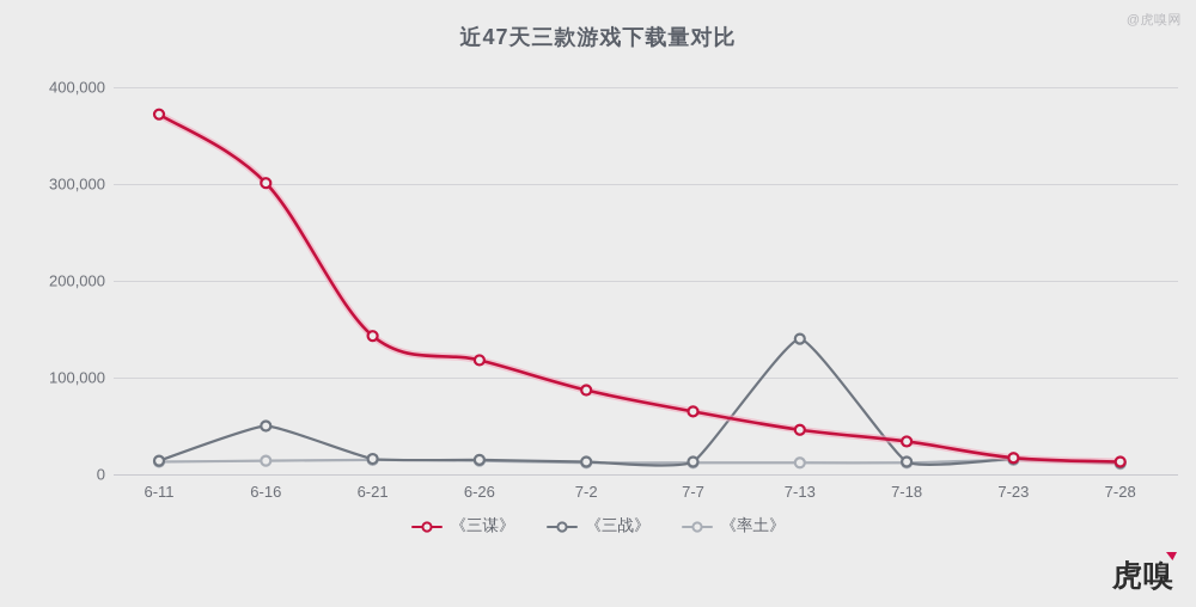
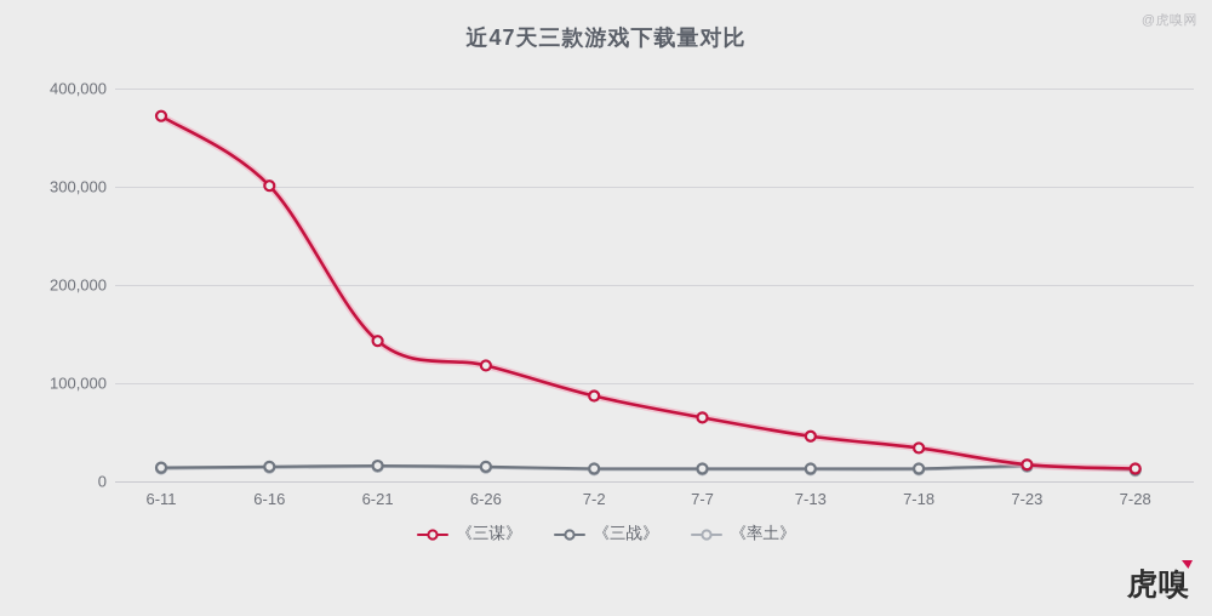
《三战》/6-16: 50000 -> 20000
《三战》/7-13: 140000 -> 10000
